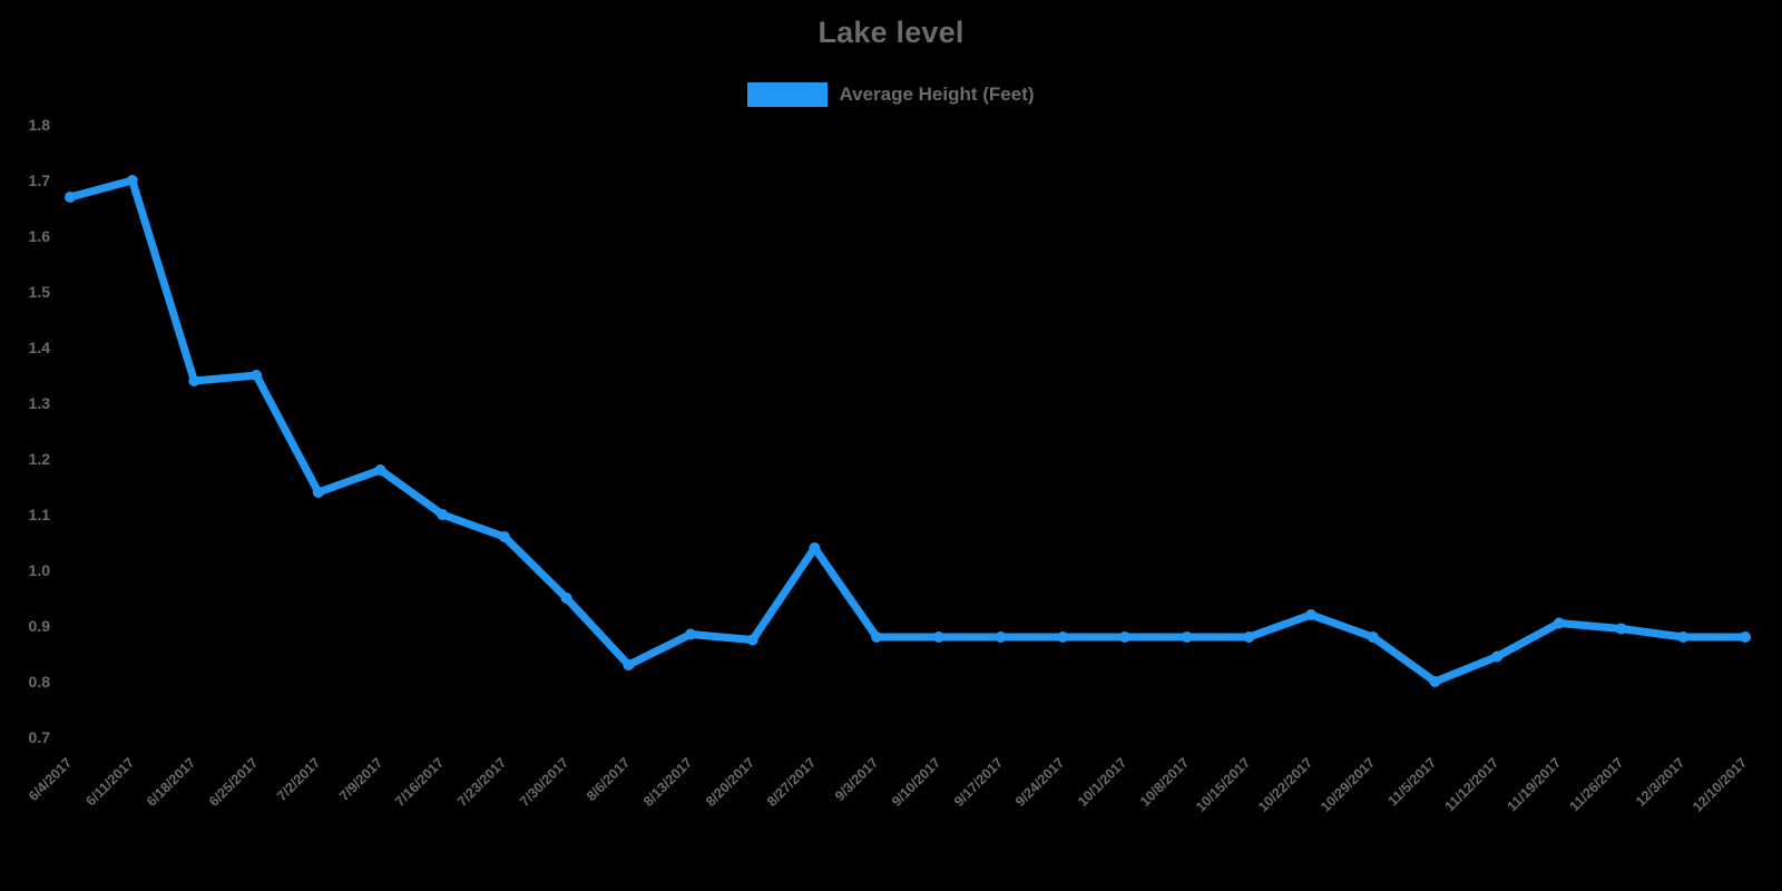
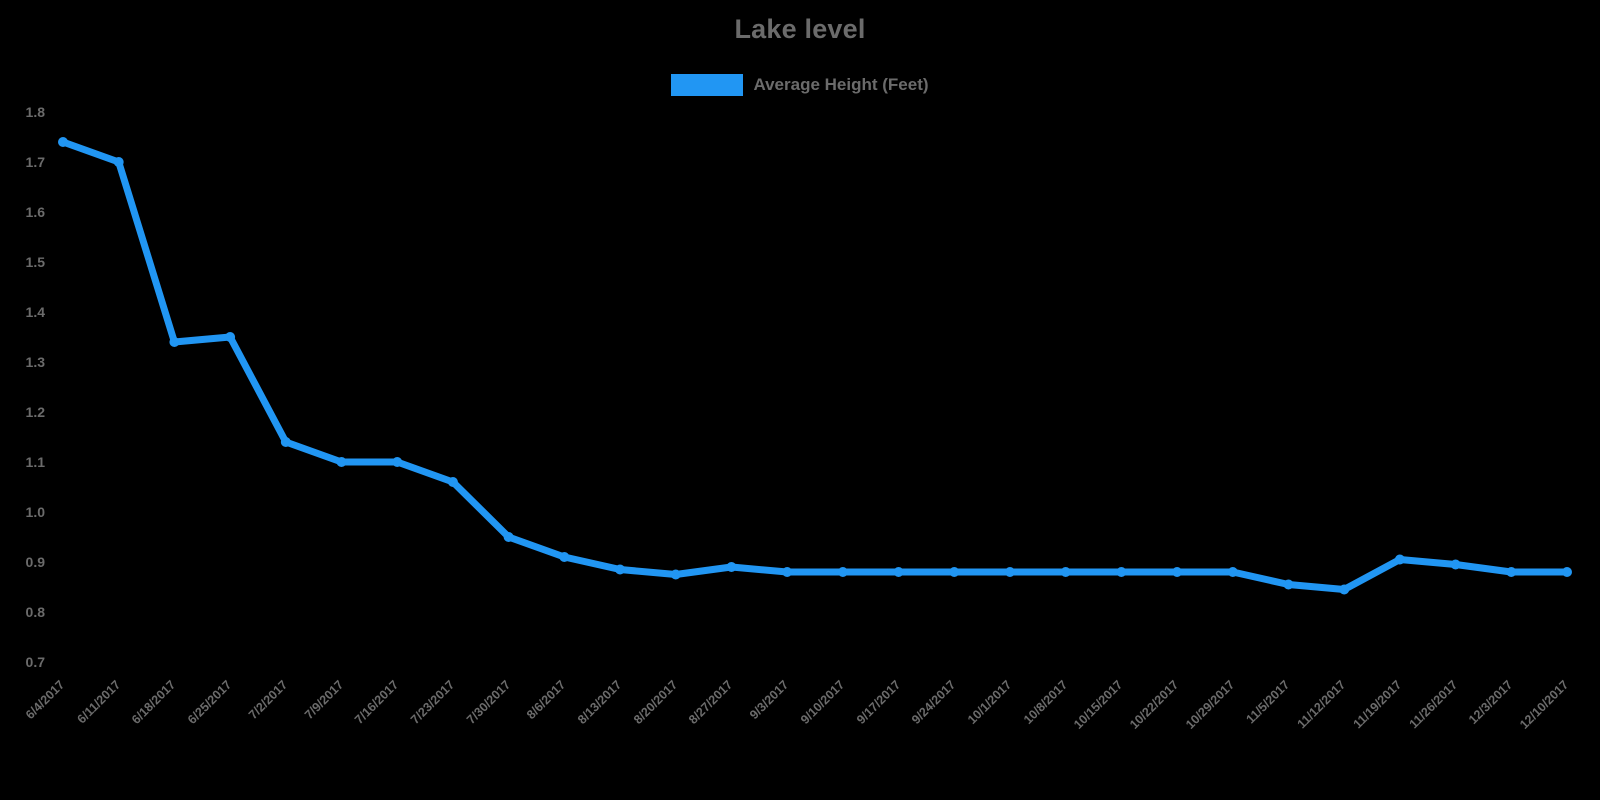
6/4/2017: 1.67 -> 1.74
7/9/2017: 1.18 -> 1.10
8/6/2017: 0.83 -> 0.91
8/27/2017: 1.04 -> 0.89
10/22/2017: 0.92 -> 0.88
11/5/2017: 0.80 -> 0.85
